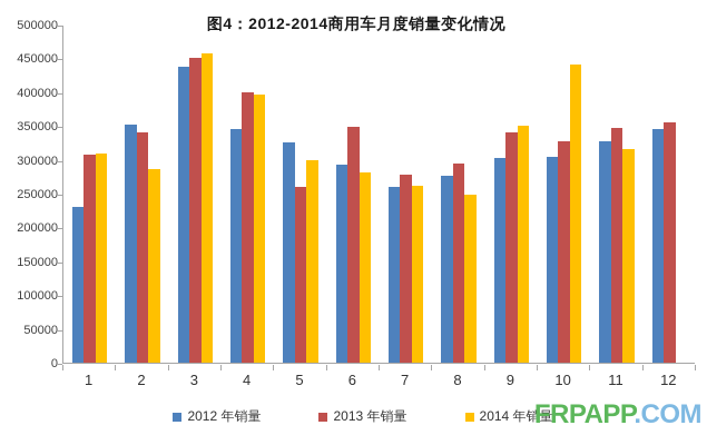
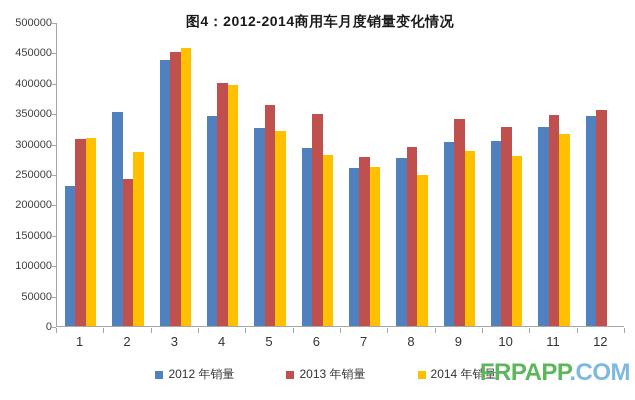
2013 年销量/2: 340000 -> 240000
2013 年销量/5: 260000 -> 360000
2014 年销量/5: 300000 -> 320000
2014 年销量/9: 350000 -> 290000
2014 年销量/10: 440000 -> 280000
